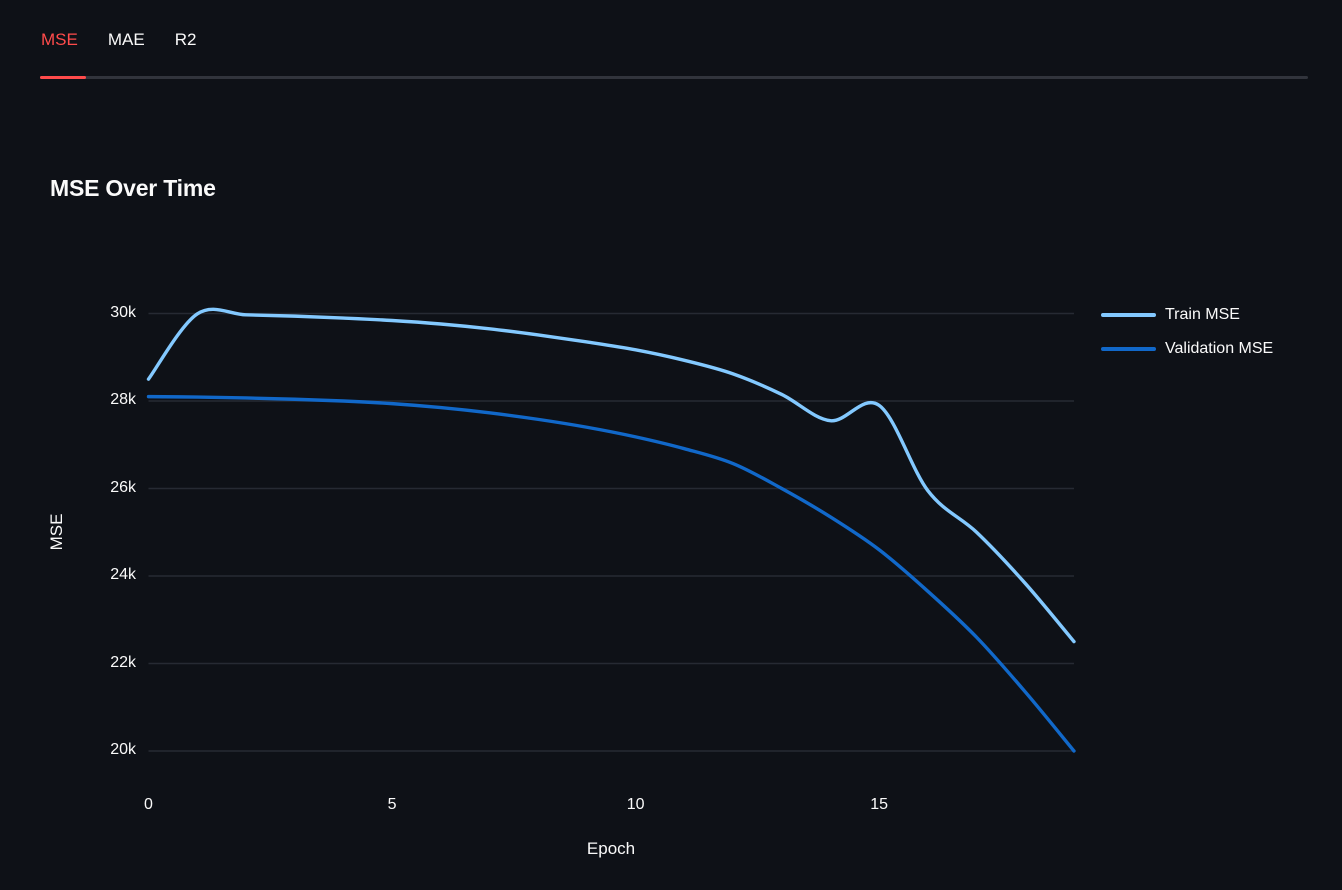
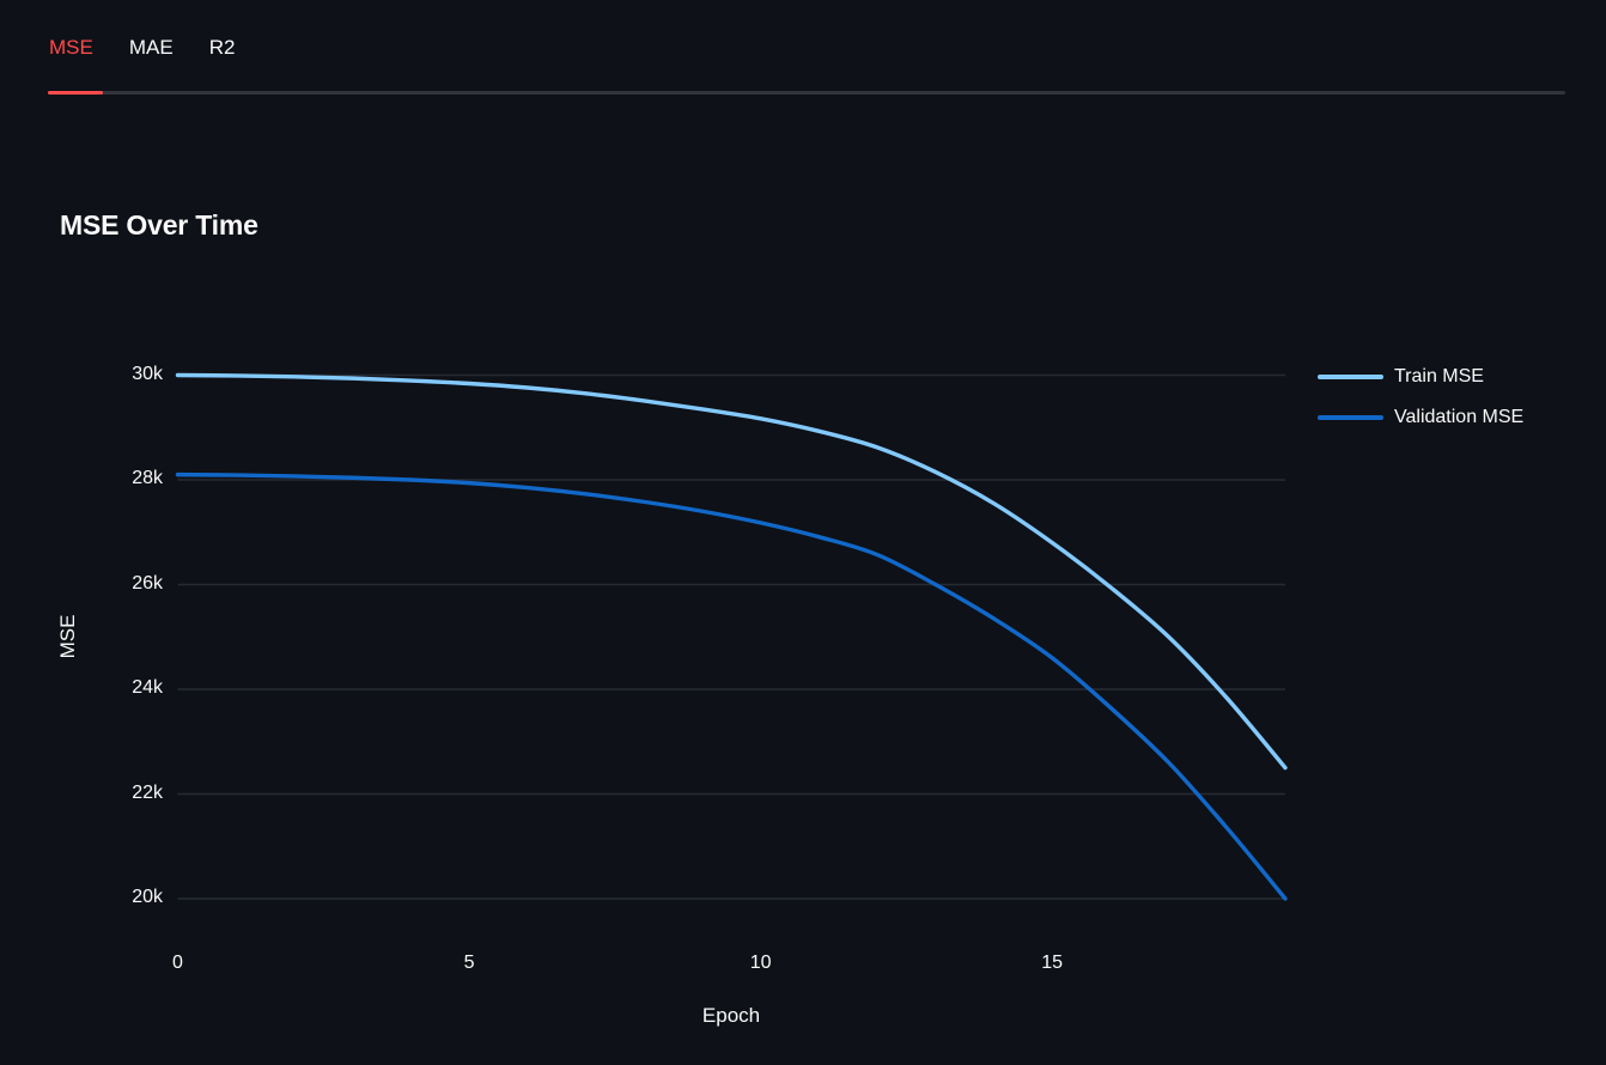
Train MSE/0: 28.5k -> 30.0k
Train MSE/15: 27.9k -> 26.8k
